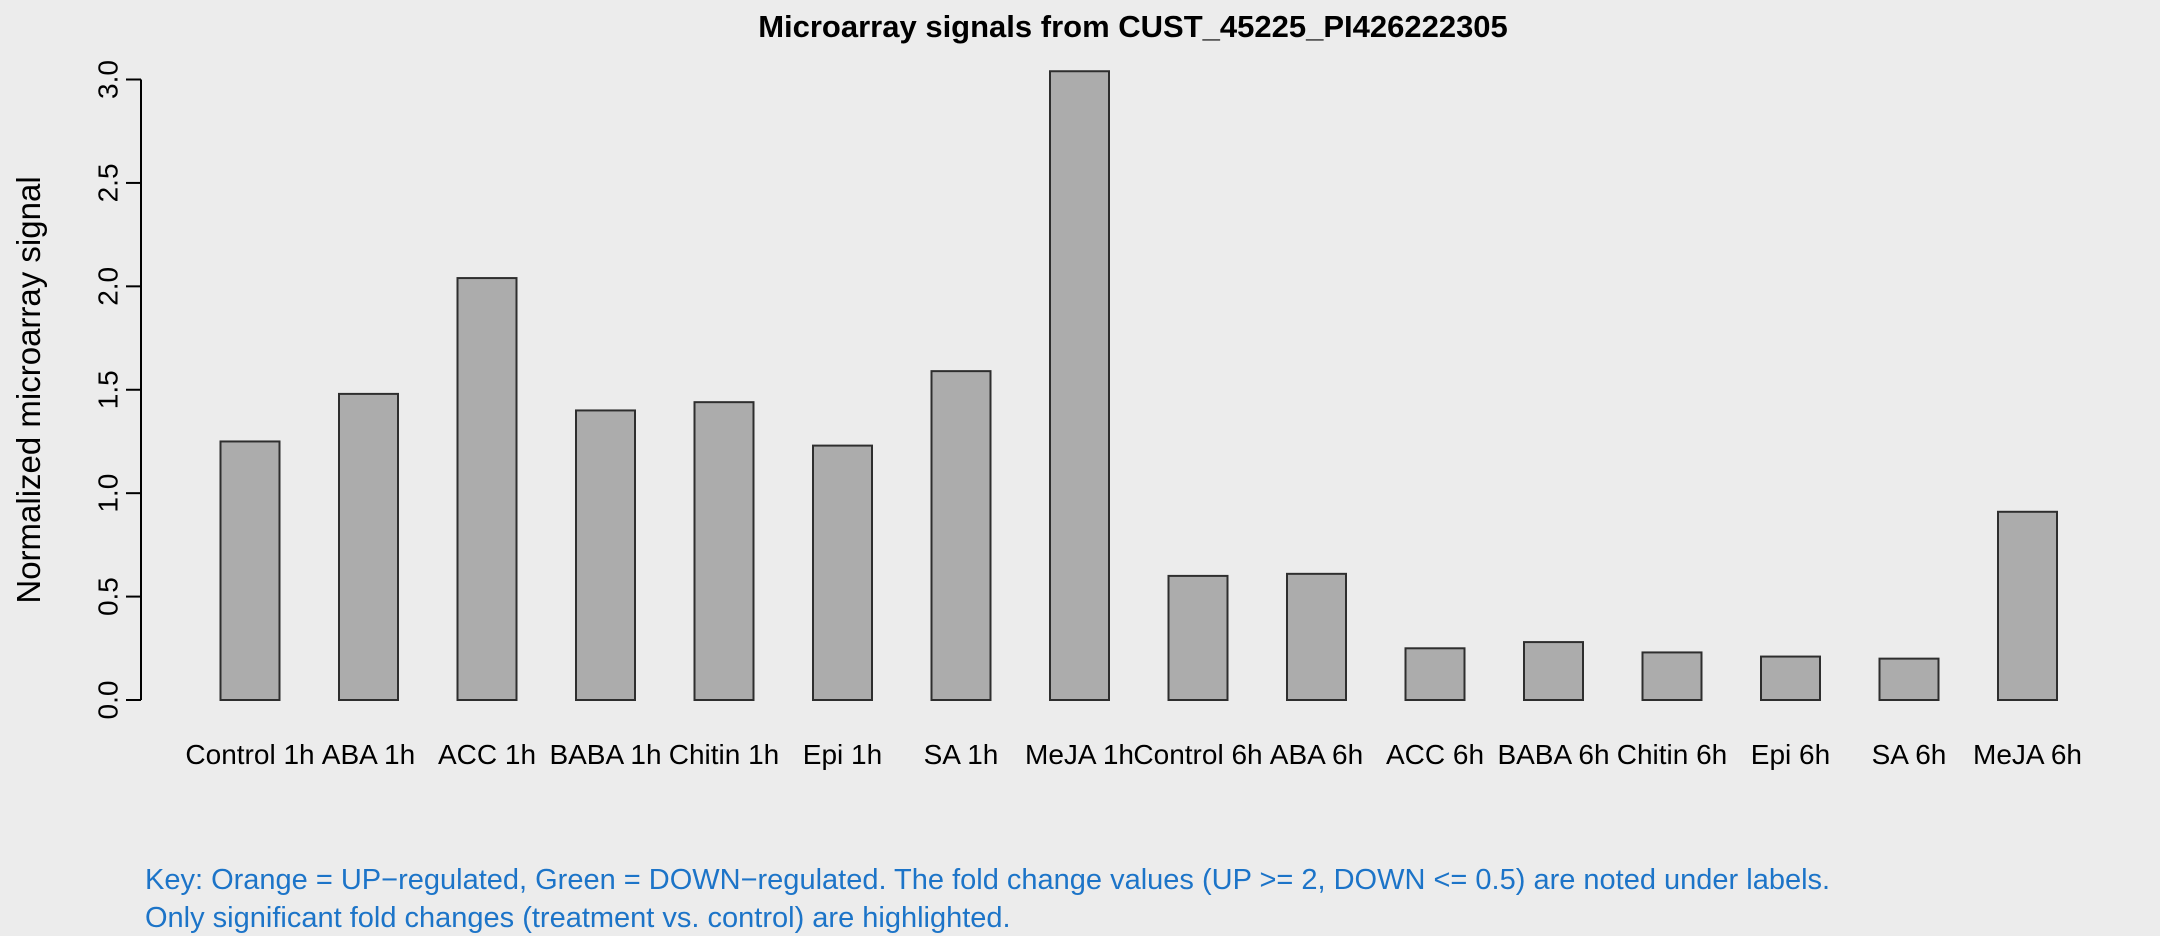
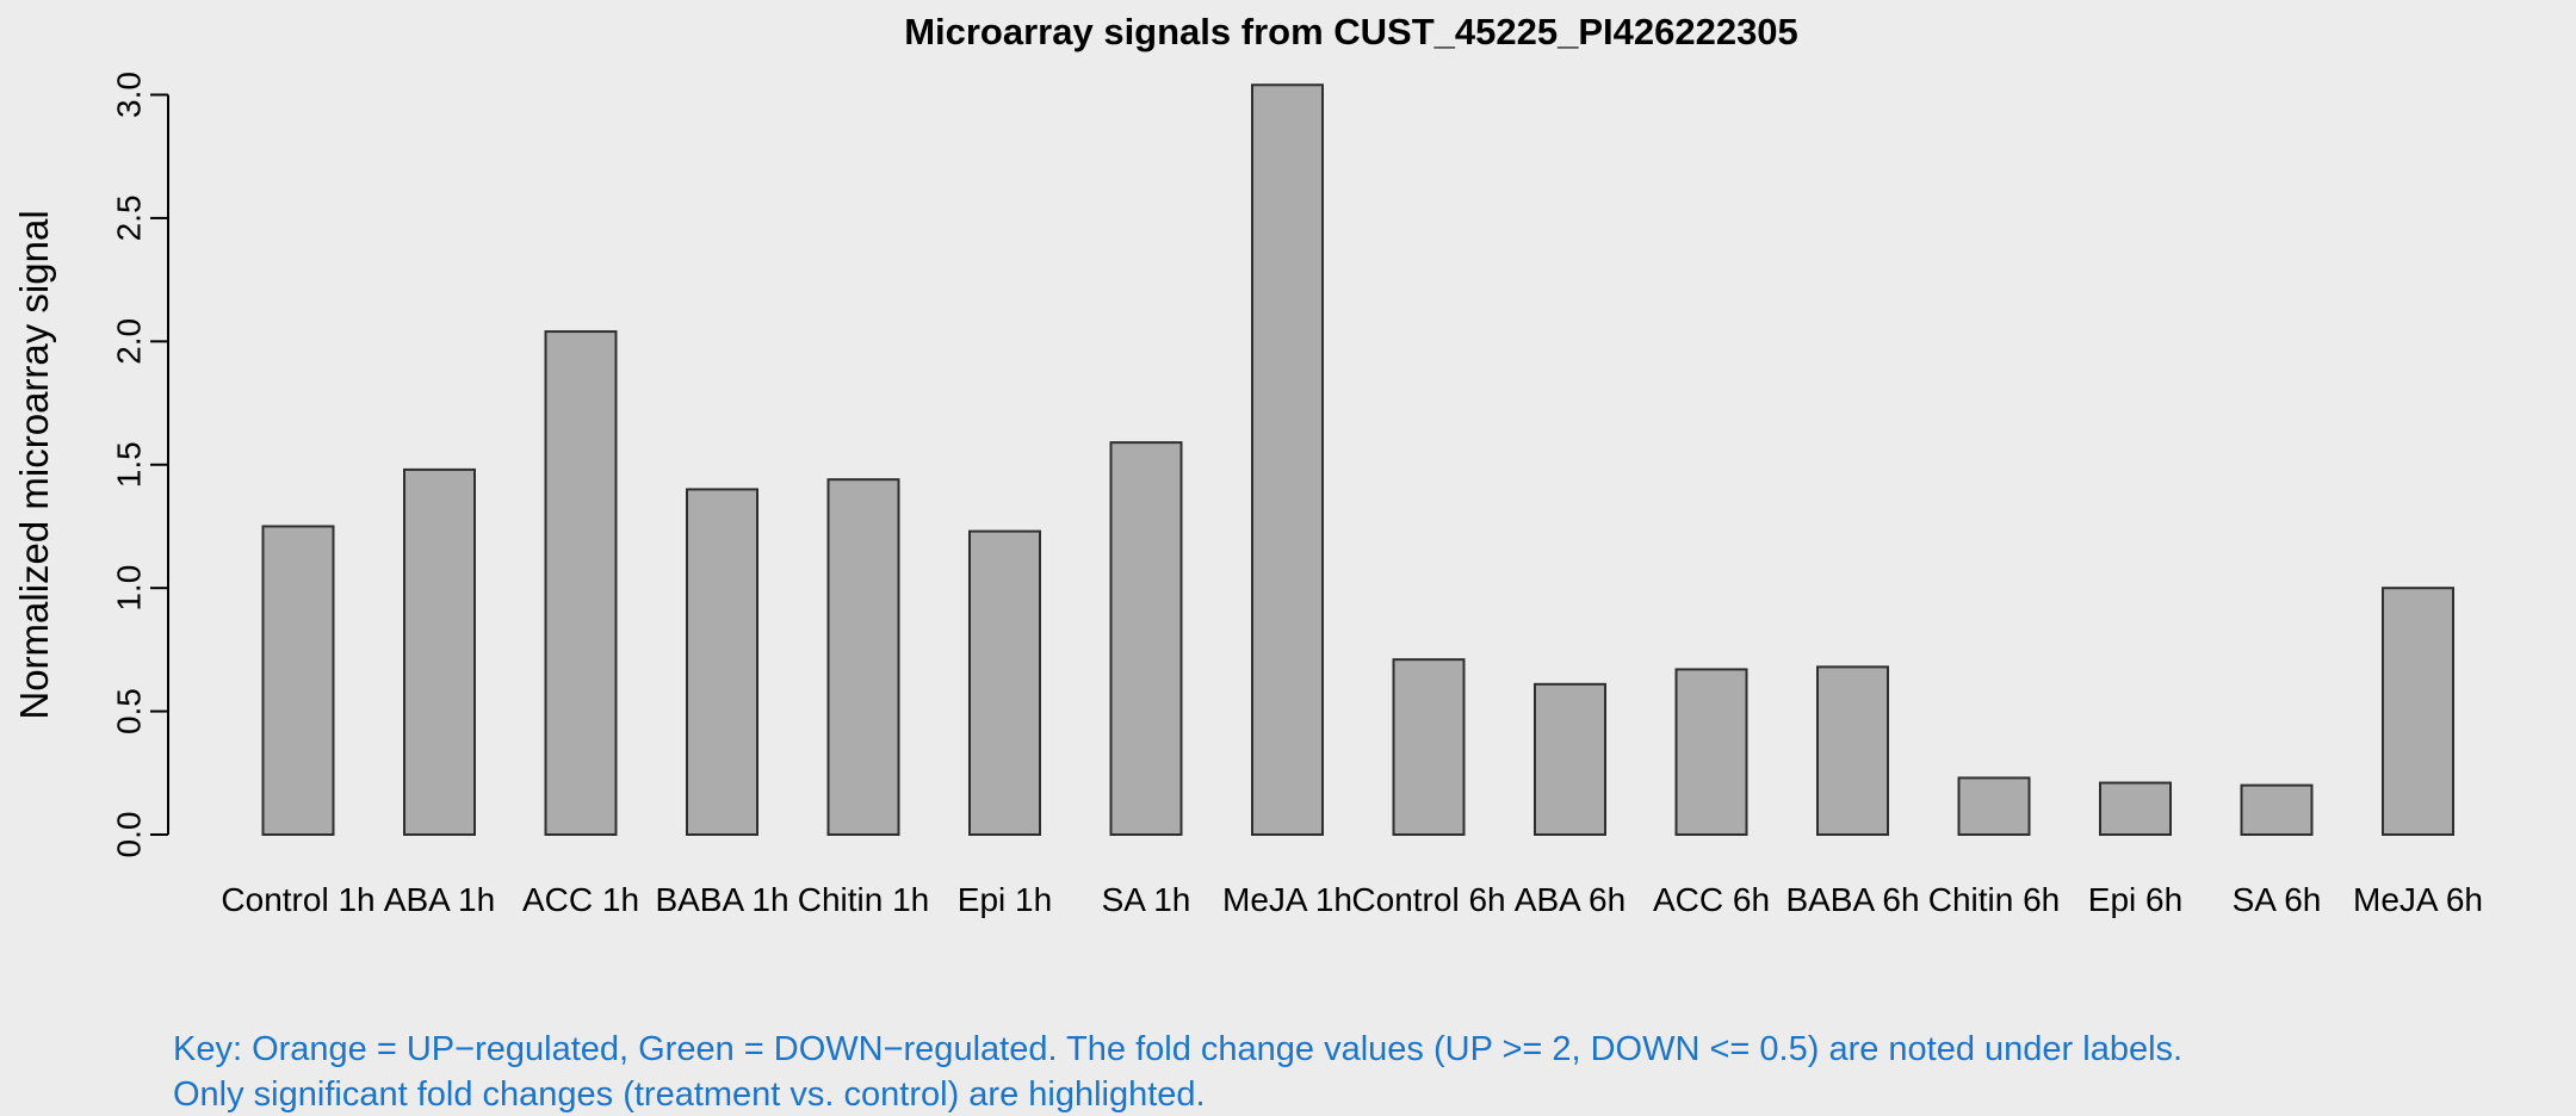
Control 6h: 0.60 -> 0.71
ACC 6h: 0.25 -> 0.67
BABA 6h: 0.28 -> 0.68
MeJA 6h: 0.91 -> 1.00
